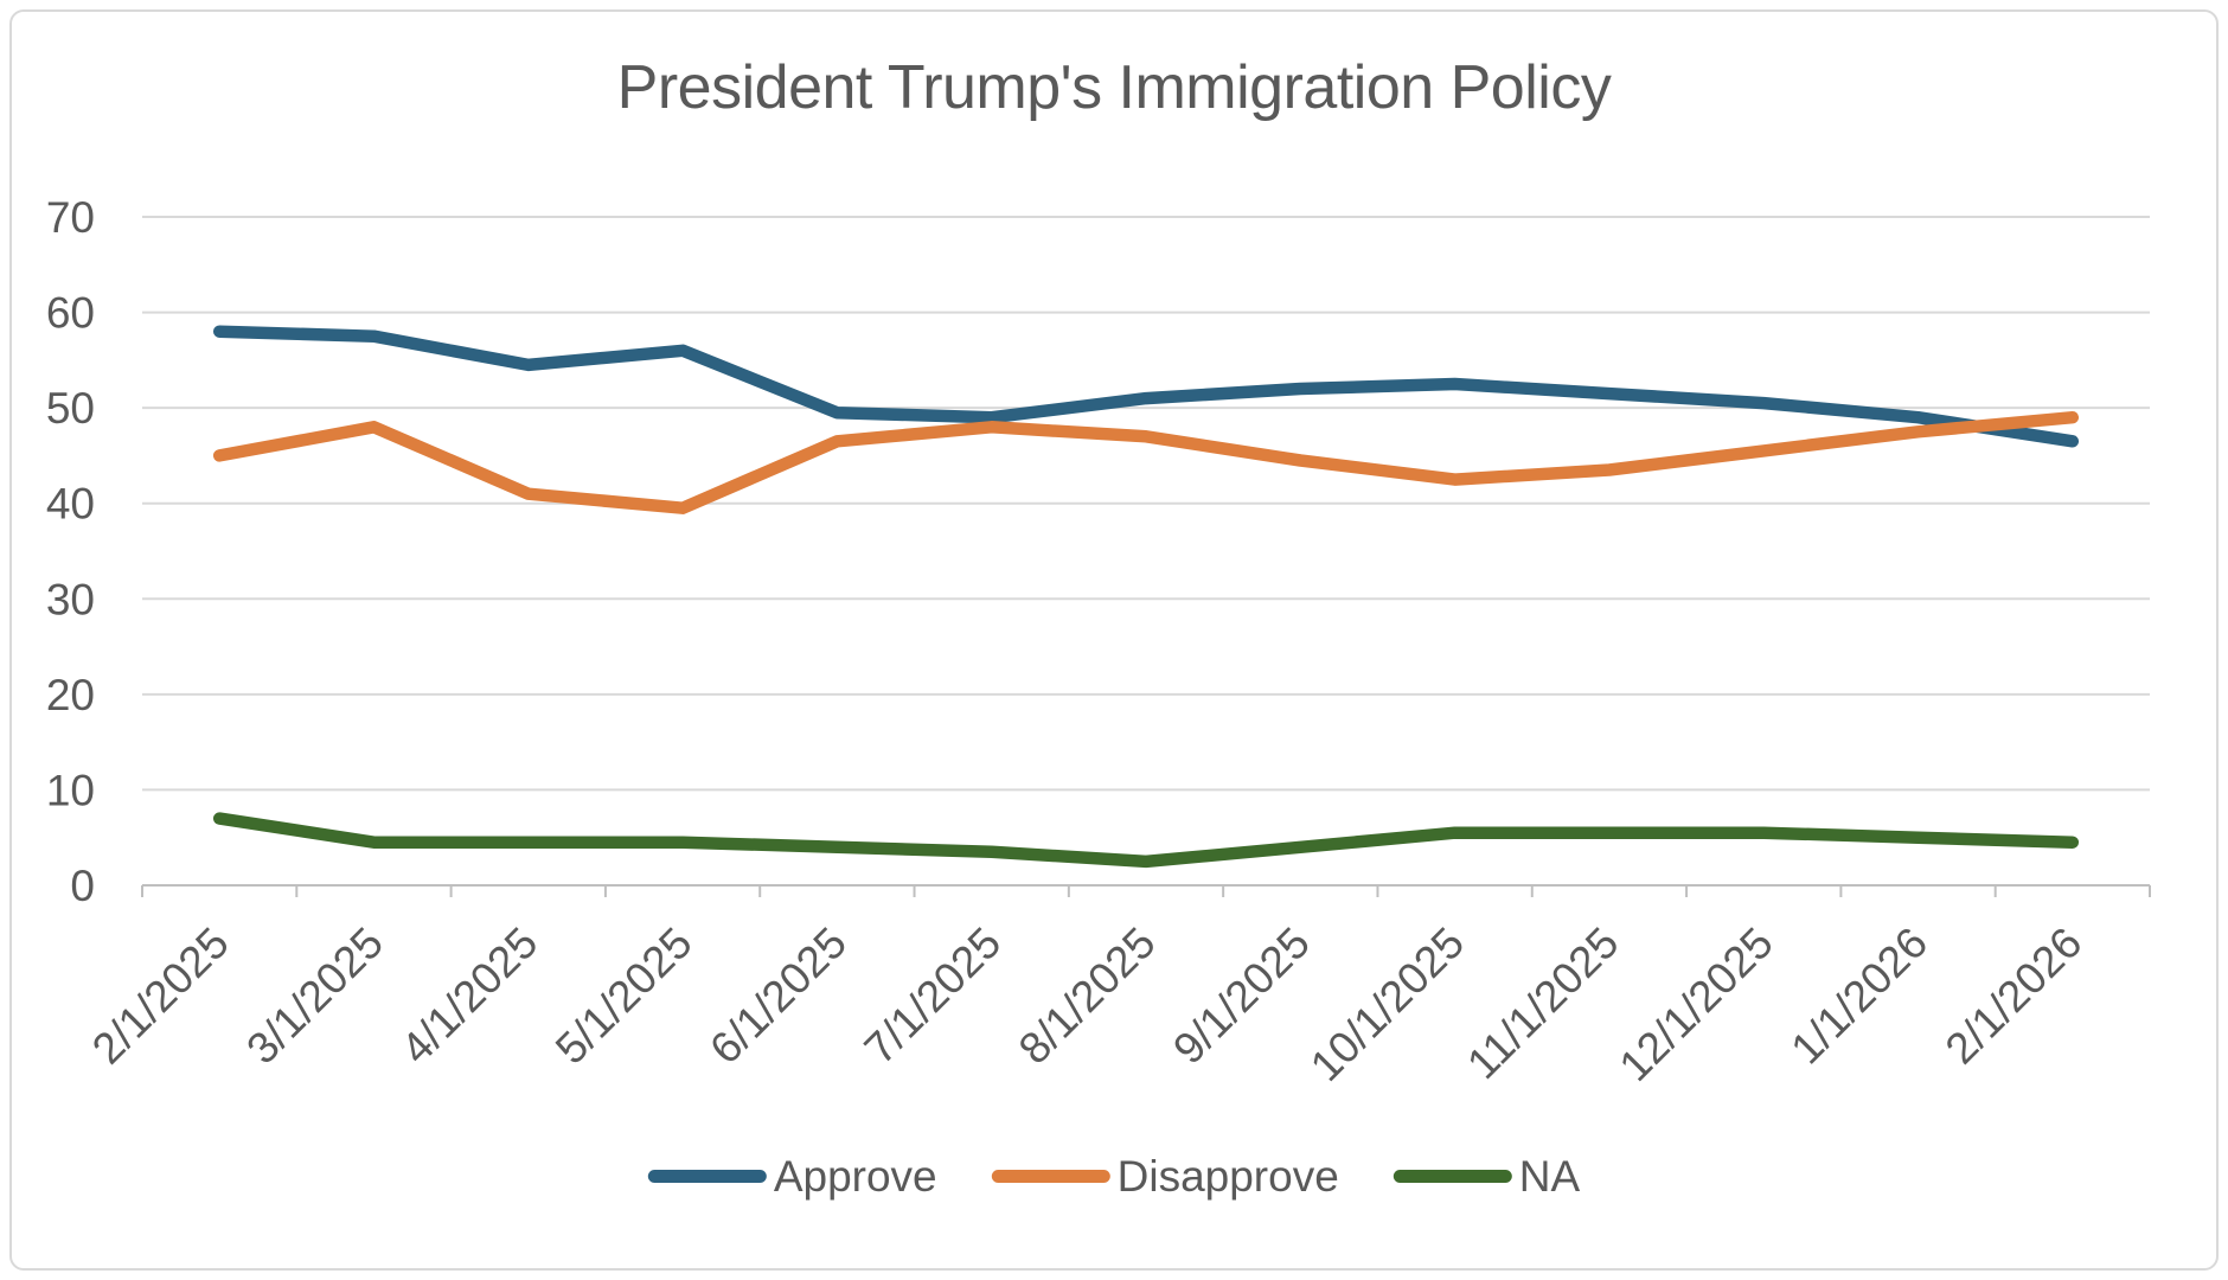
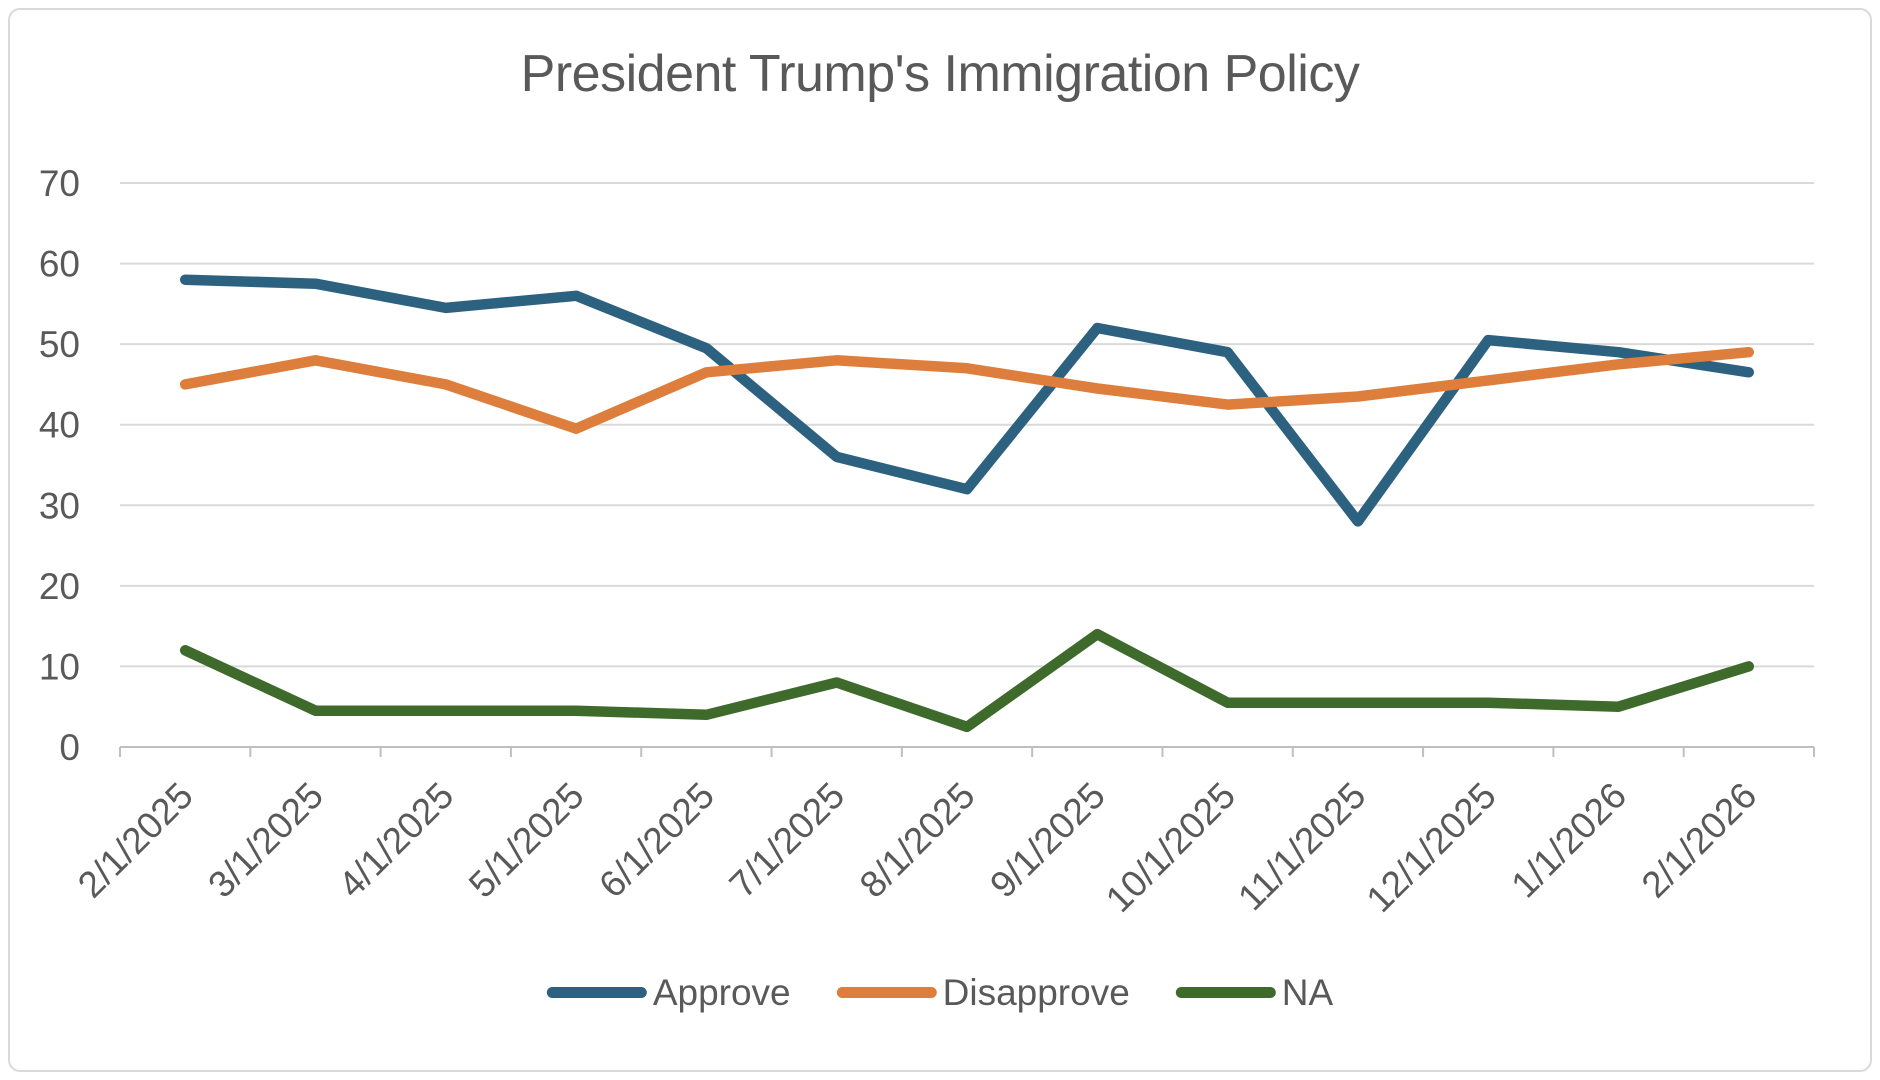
NA/2/1/2025: 7 -> 12
Disapprove/4/1/2025: 41 -> 45
Approve/7/1/2025: 49 -> 36
NA/7/1/2025: 4 -> 8
Approve/8/1/2025: 51 -> 32
NA/9/1/2025: 4 -> 14
Approve/10/1/2025: 52 -> 49
Approve/11/1/2025: 52 -> 28
NA/2/1/2026: 4 -> 10
